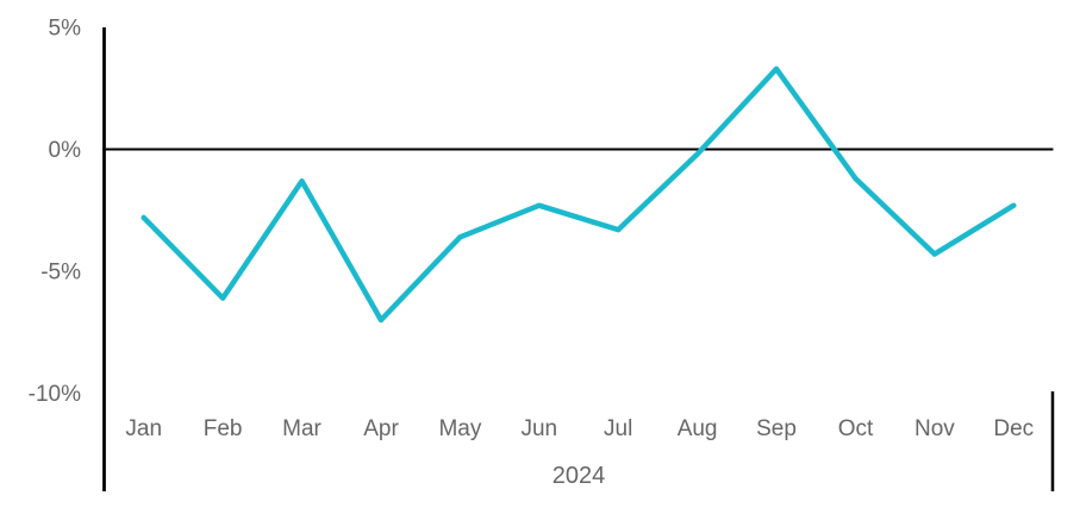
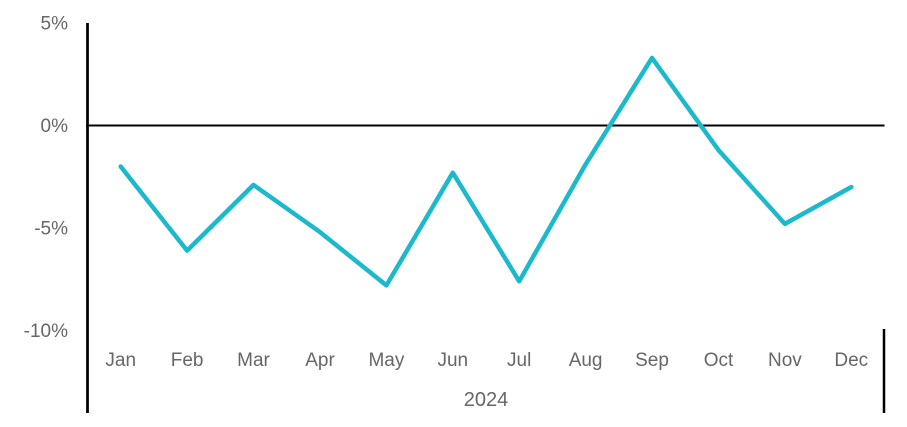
Jan: -2.8% -> -2.0%
Mar: -1.3% -> -2.9%
Apr: -7.0% -> -5.2%
May: -3.6% -> -7.8%
Jul: -3.3% -> -7.6%
Aug: -0.2% -> -1.9%
Nov: -4.3% -> -4.8%
Dec: -2.3% -> -3.0%
